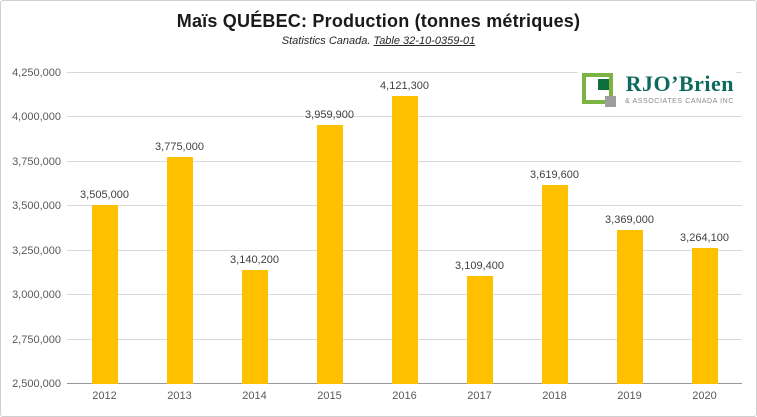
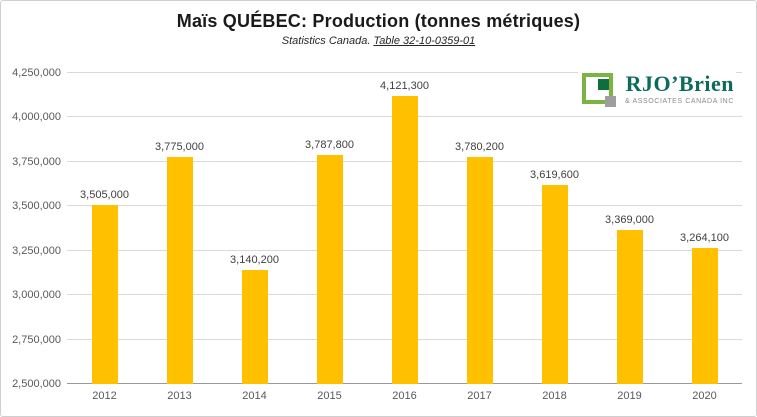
2015: 3,959,900 -> 3,787,800
2017: 3,109,400 -> 3,780,200
